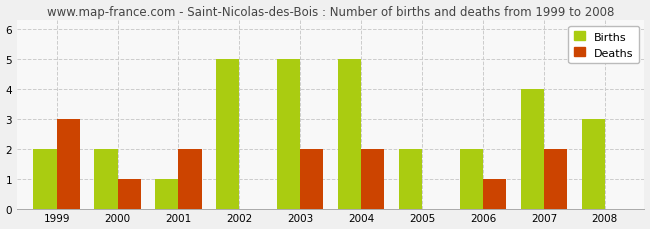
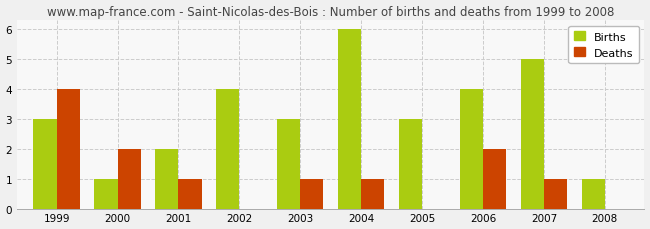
Births/1999: 2 -> 3
Deaths/1999: 3 -> 4
Births/2000: 2 -> 1
Deaths/2000: 1 -> 2
Births/2001: 1 -> 2
Deaths/2001: 2 -> 1
Births/2002: 5 -> 4
Births/2003: 5 -> 3
Deaths/2003: 2 -> 1
Births/2004: 5 -> 6
Deaths/2004: 2 -> 1
Births/2005: 2 -> 3
Births/2006: 2 -> 4
Deaths/2006: 1 -> 2
Births/2007: 4 -> 5
Deaths/2007: 2 -> 1
Births/2008: 3 -> 1
